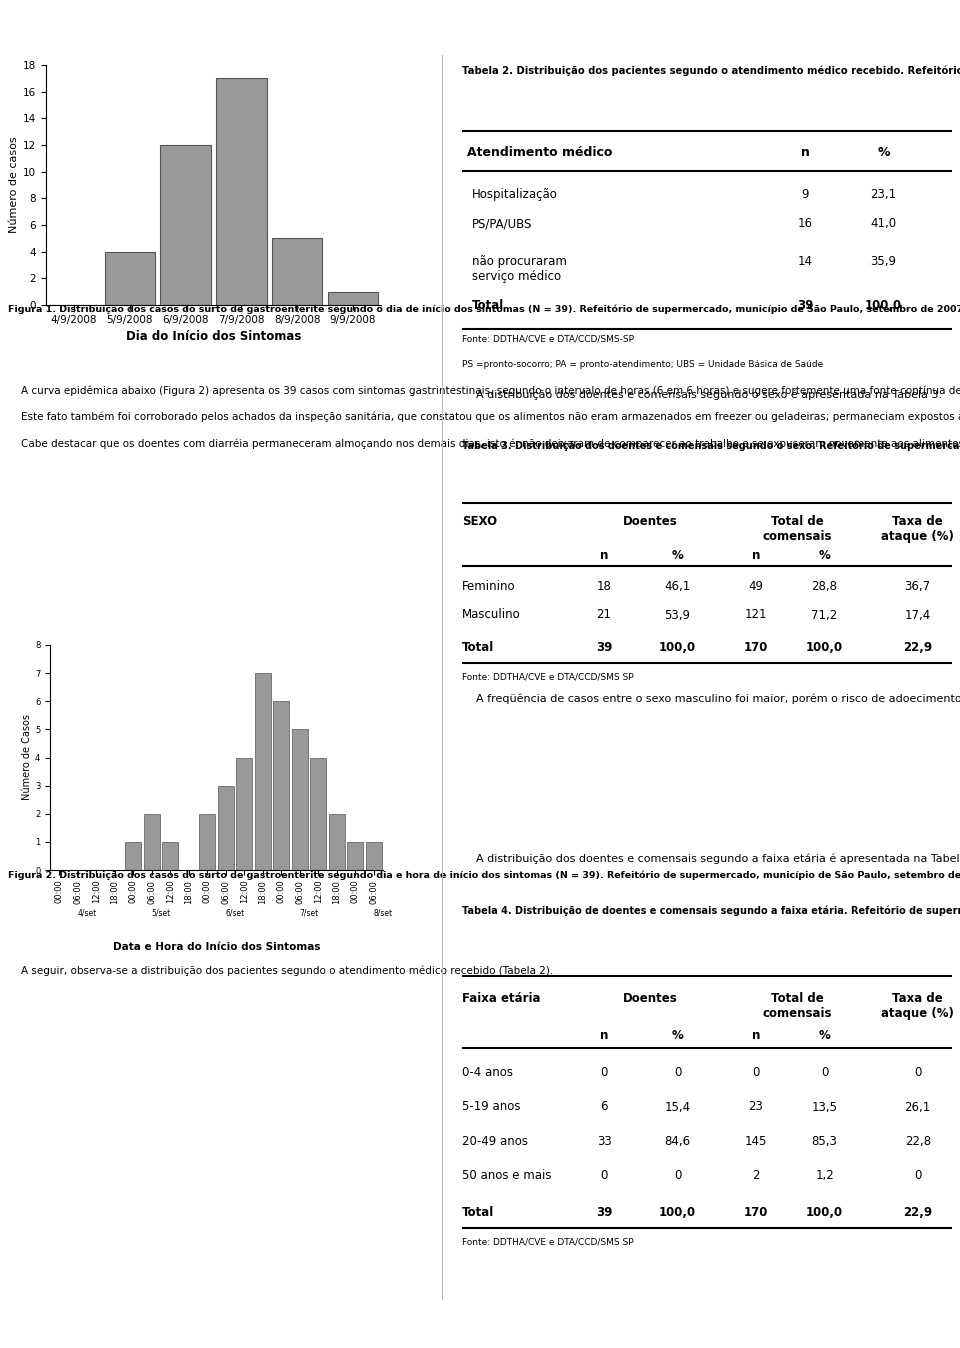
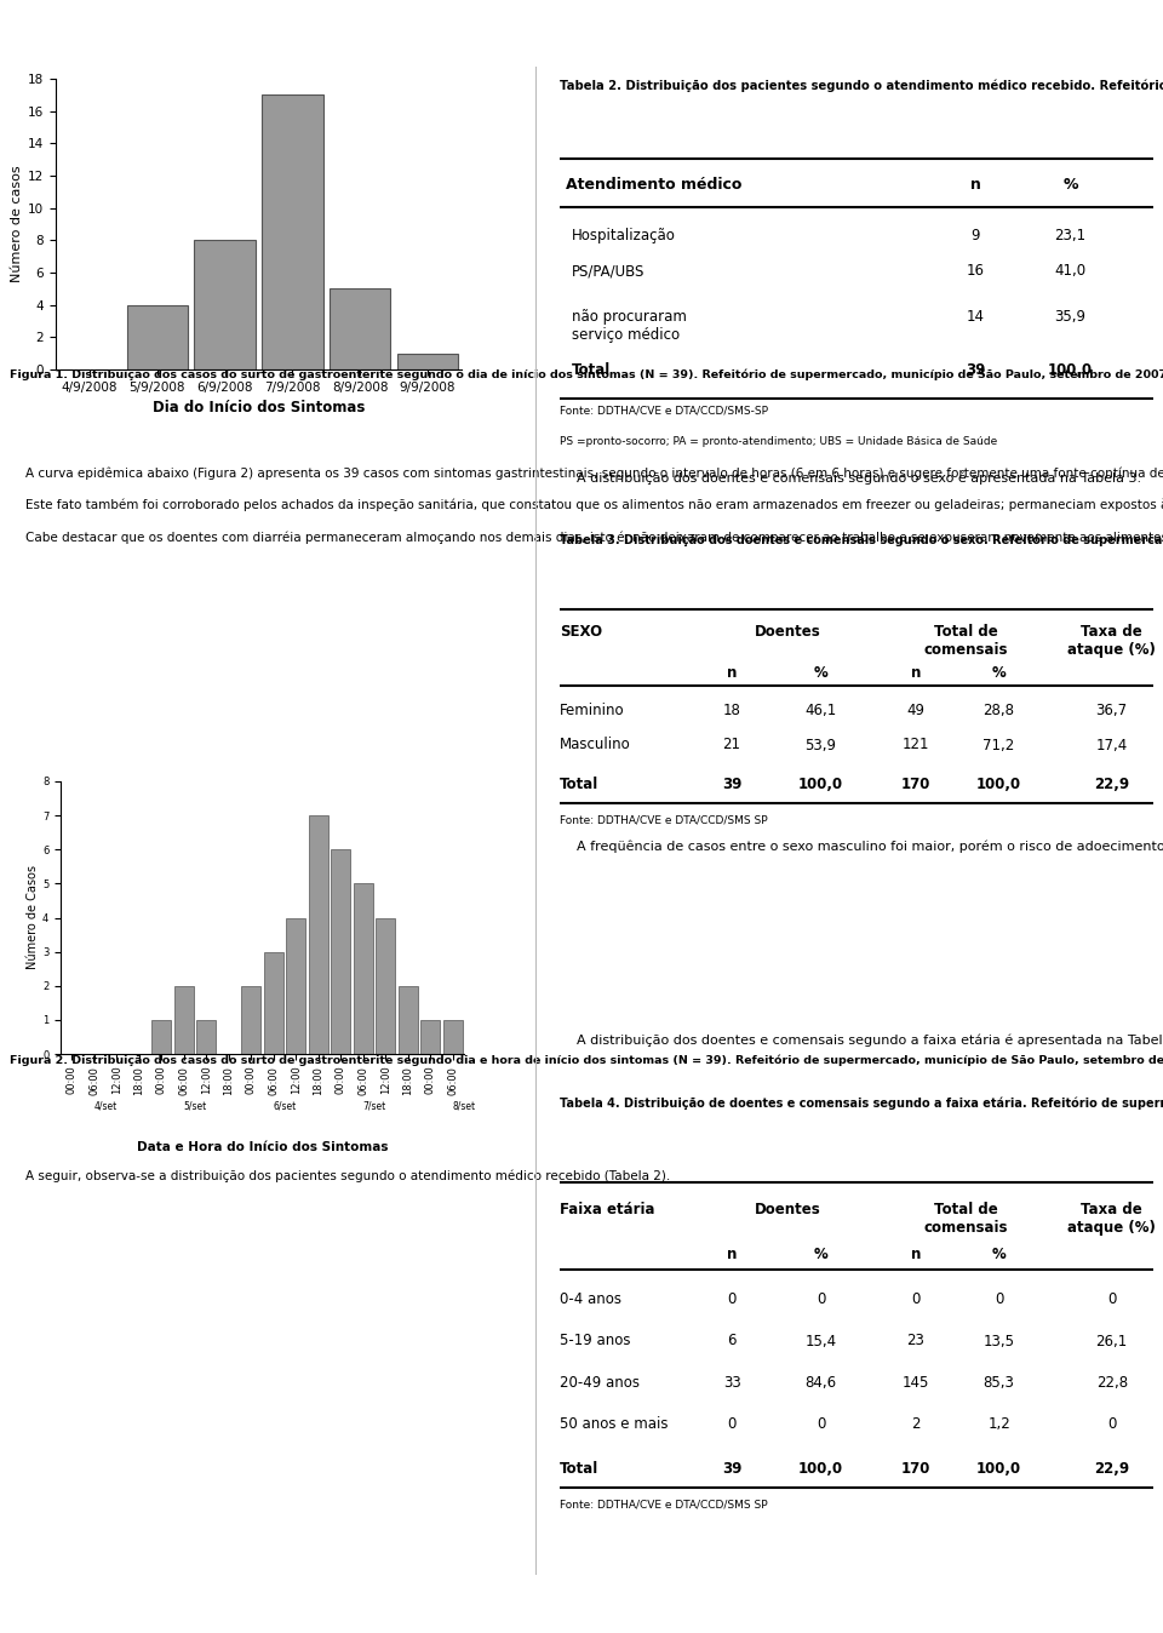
6/9/2008: 12 -> 8
